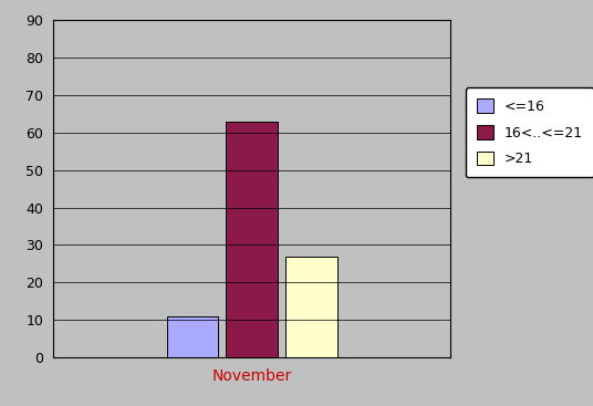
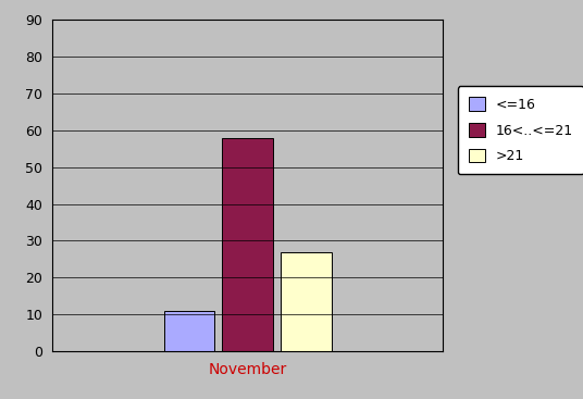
November: 63 -> 58
